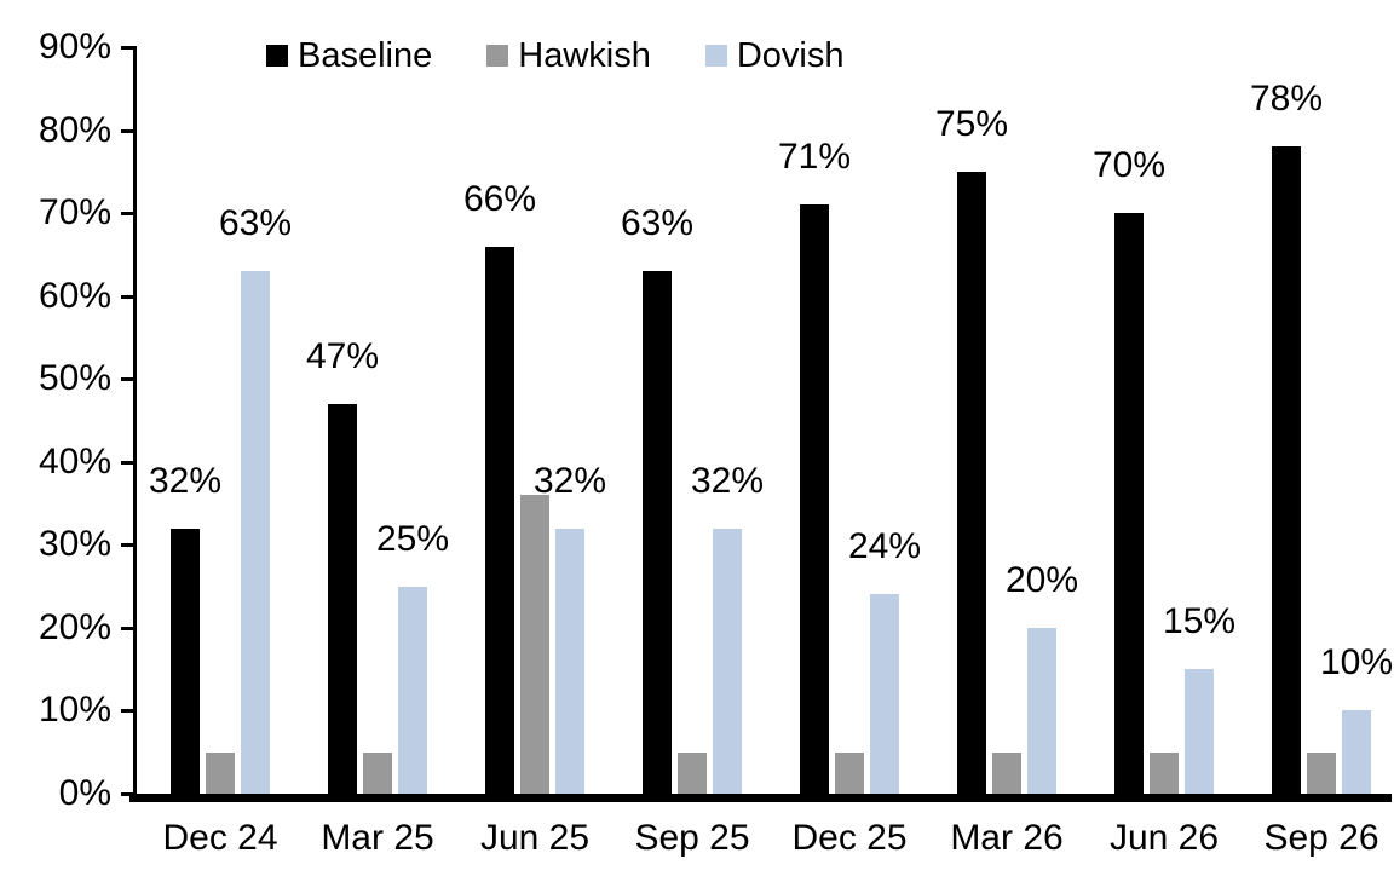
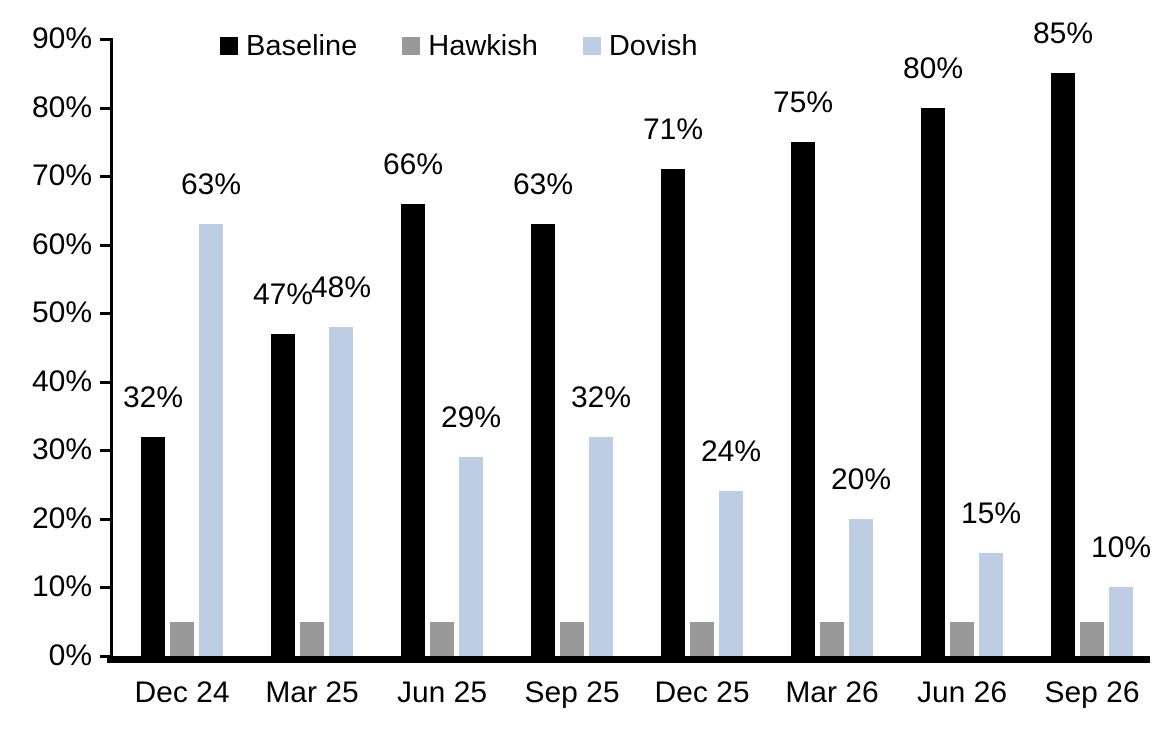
Dovish/Mar 25: 25% -> 48%
Hawkish/Jun 25: 36% -> 5%
Dovish/Jun 25: 32% -> 29%
Baseline/Jun 26: 70% -> 80%
Baseline/Sep 26: 78% -> 85%
